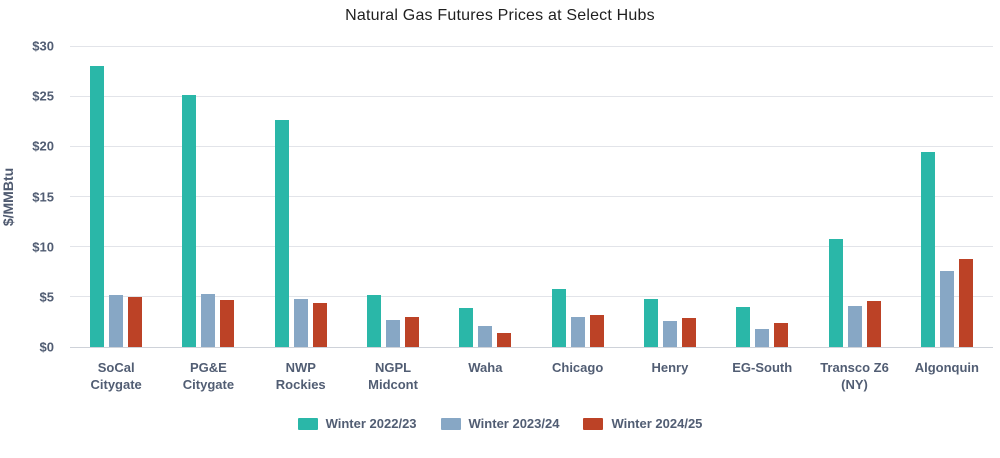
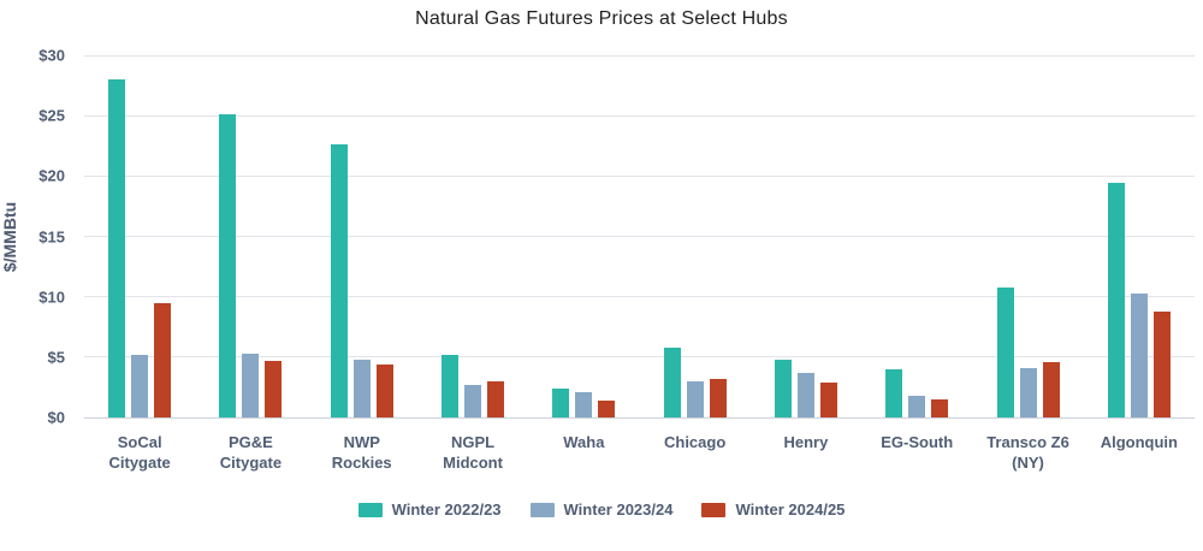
Winter 2024/25/SoCal Citygate: $5.0 -> $9.5
Winter 2022/23/Waha: $3.9 -> $2.4
Winter 2023/24/Henry: $2.6 -> $3.7
Winter 2024/25/EG-South: $2.4 -> $1.5
Winter 2023/24/Algonquin: $7.6 -> $10.3
